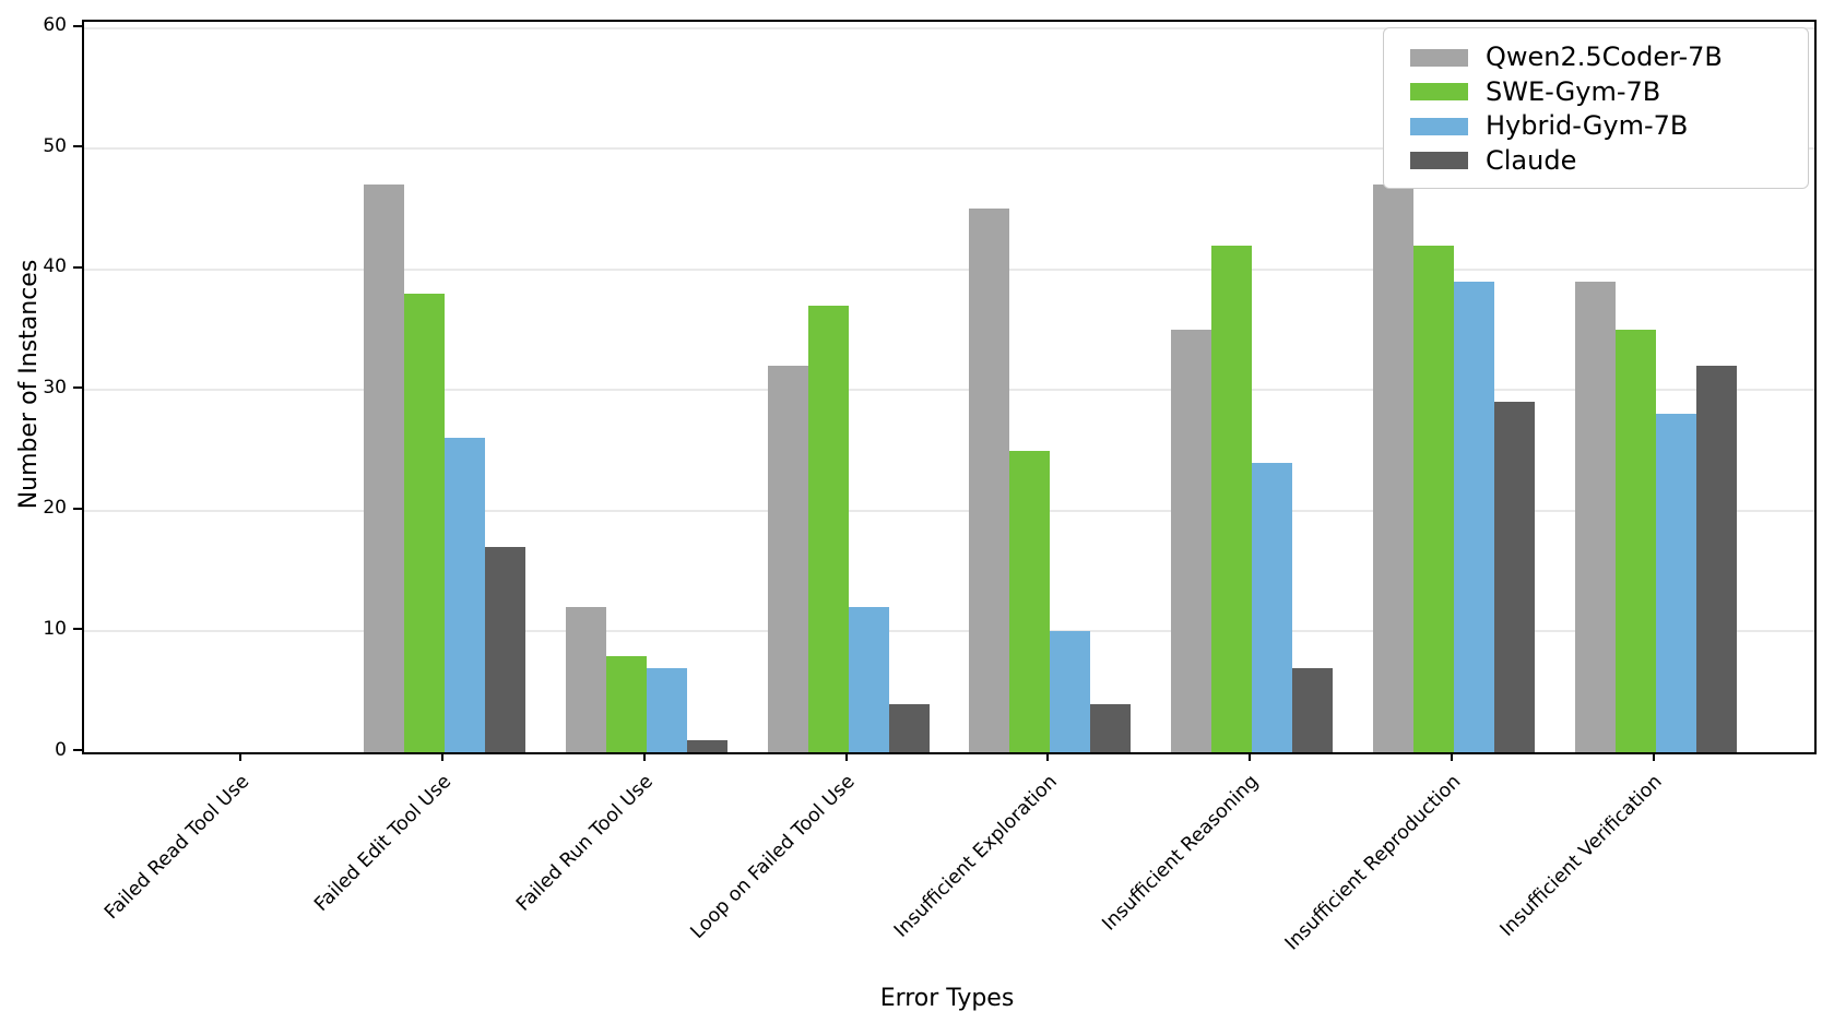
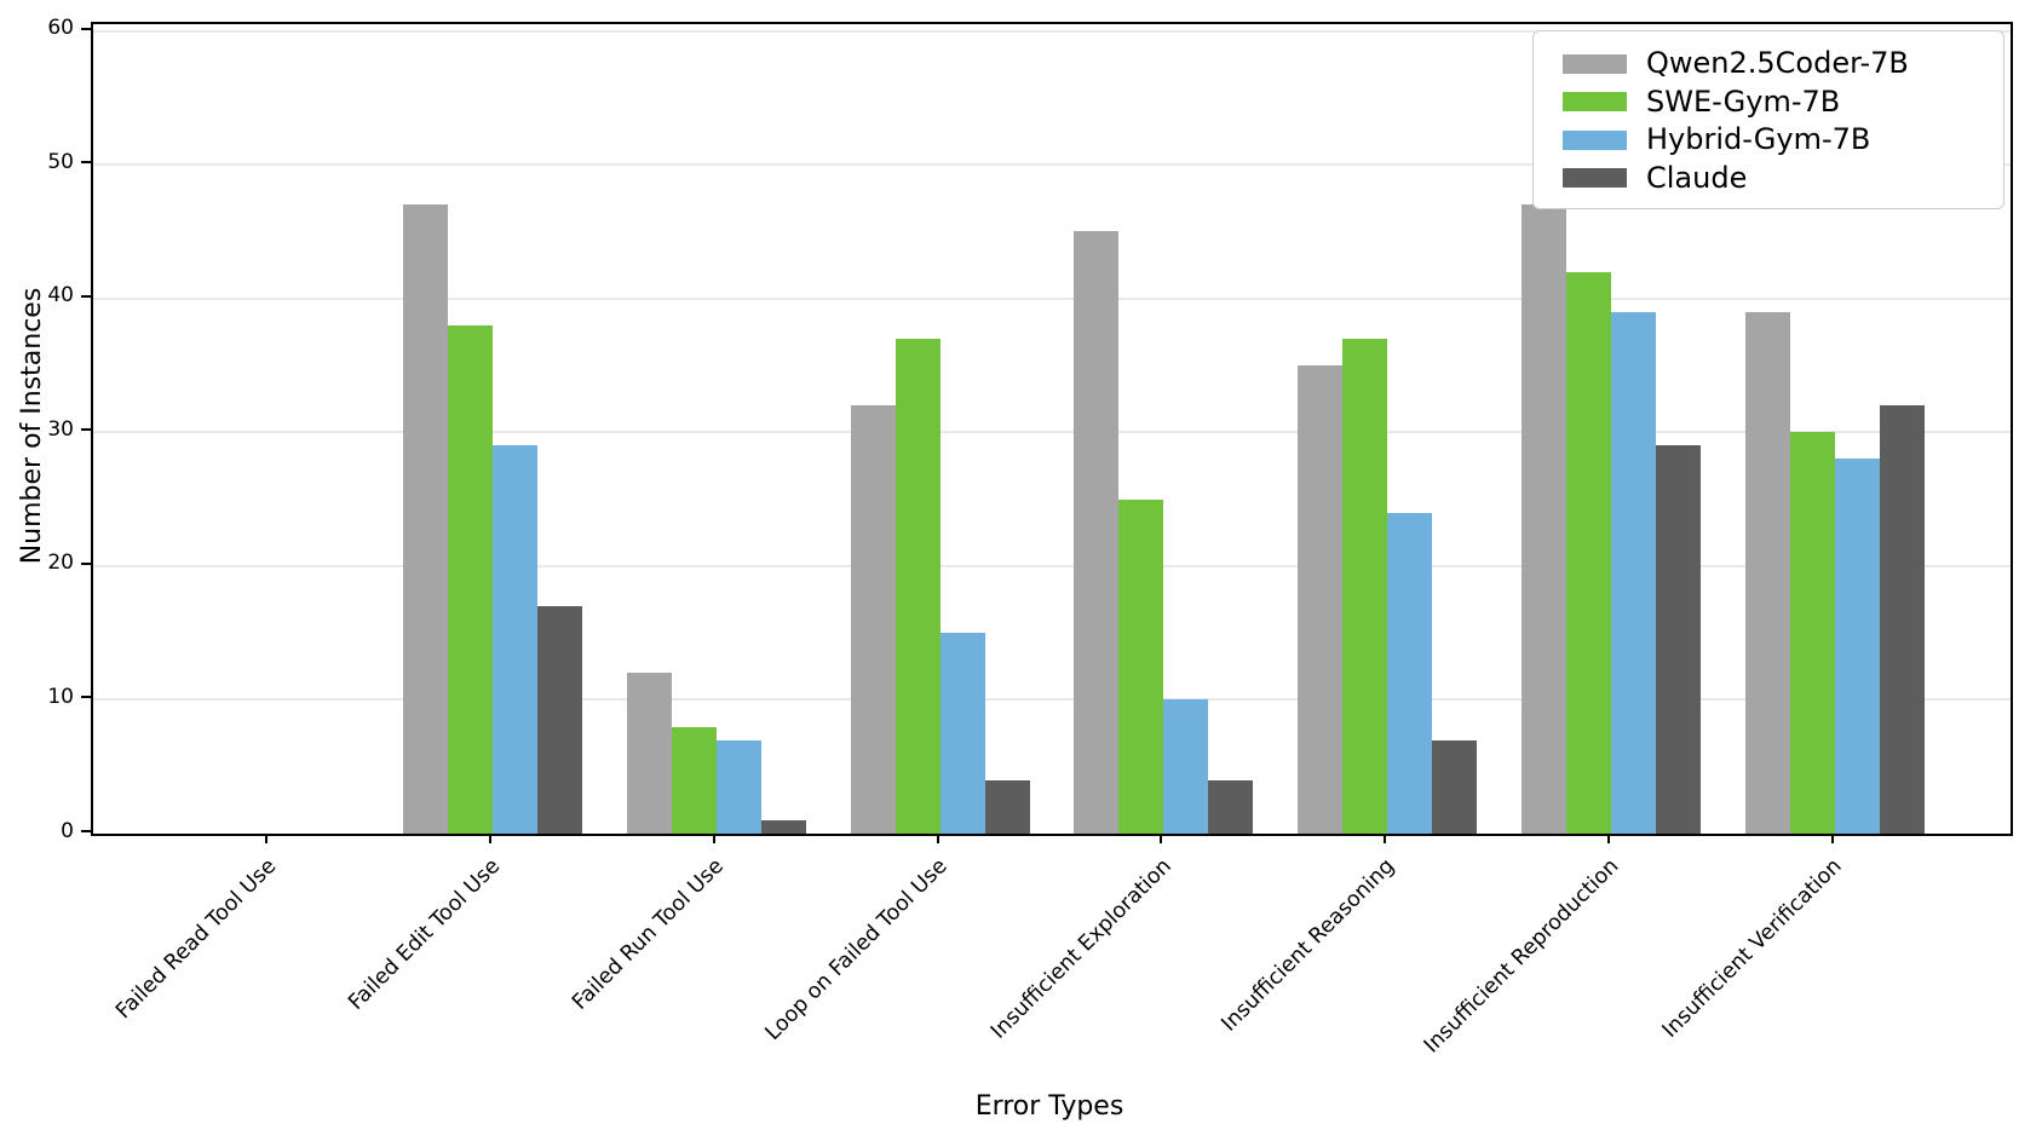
Hybrid-Gym-7B/Failed Edit Tool Use: 26 -> 29
Hybrid-Gym-7B/Loop on Failed Tool Use: 12 -> 15
SWE-Gym-7B/Insufficient Reasoning: 42 -> 37
SWE-Gym-7B/Insufficient Verification: 35 -> 30
